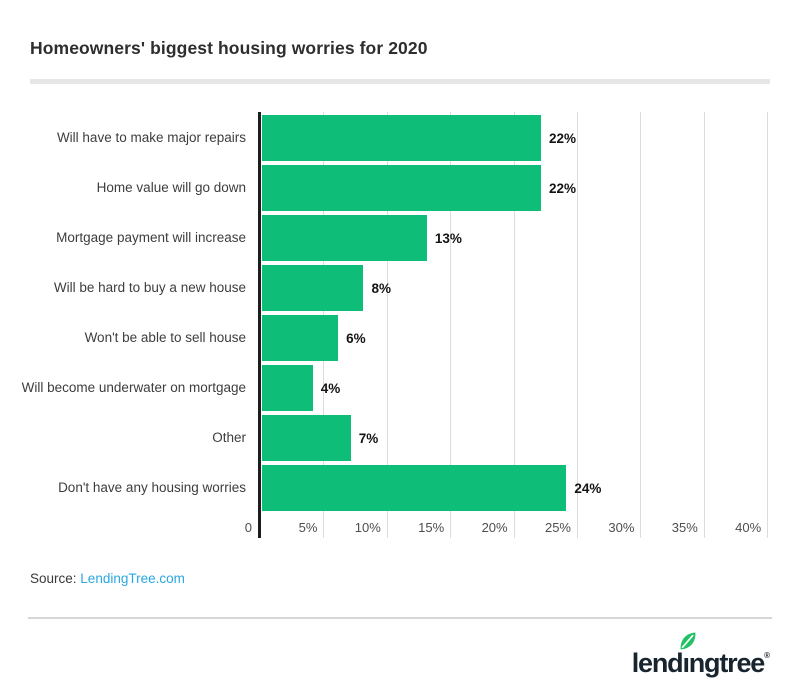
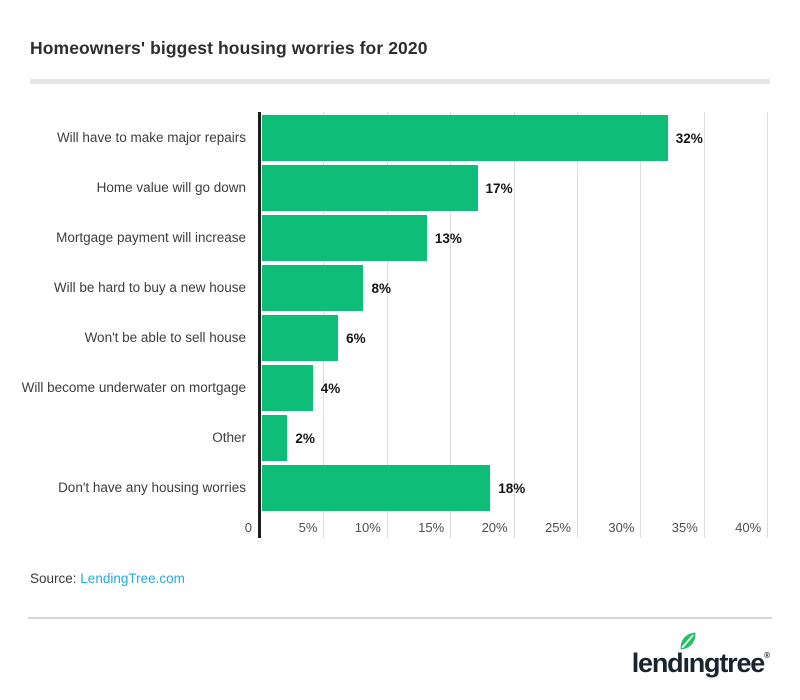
Will have to make major repairs: 22% -> 32%
Home value will go down: 22% -> 17%
Other: 7% -> 2%
Don't have any housing worries: 24% -> 18%
